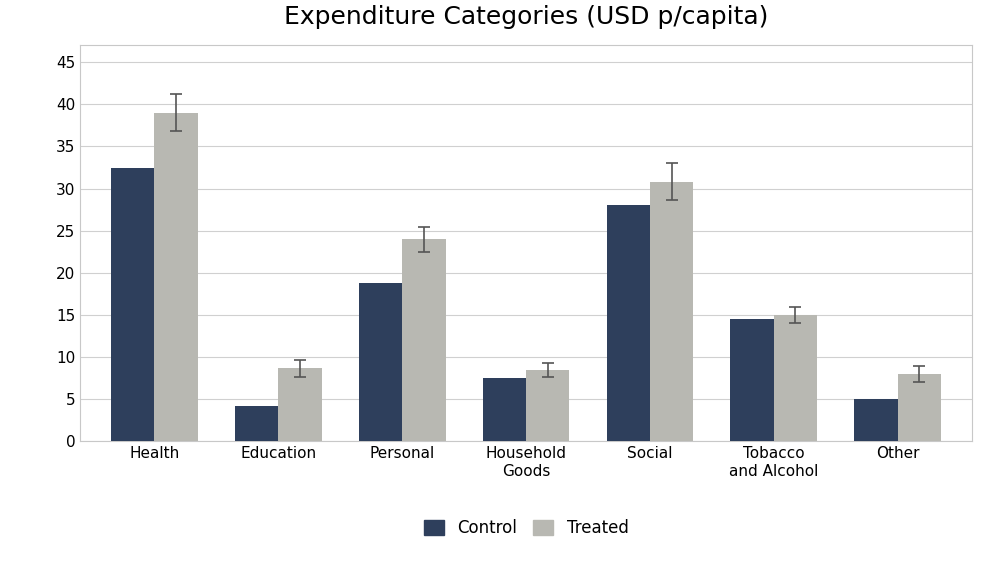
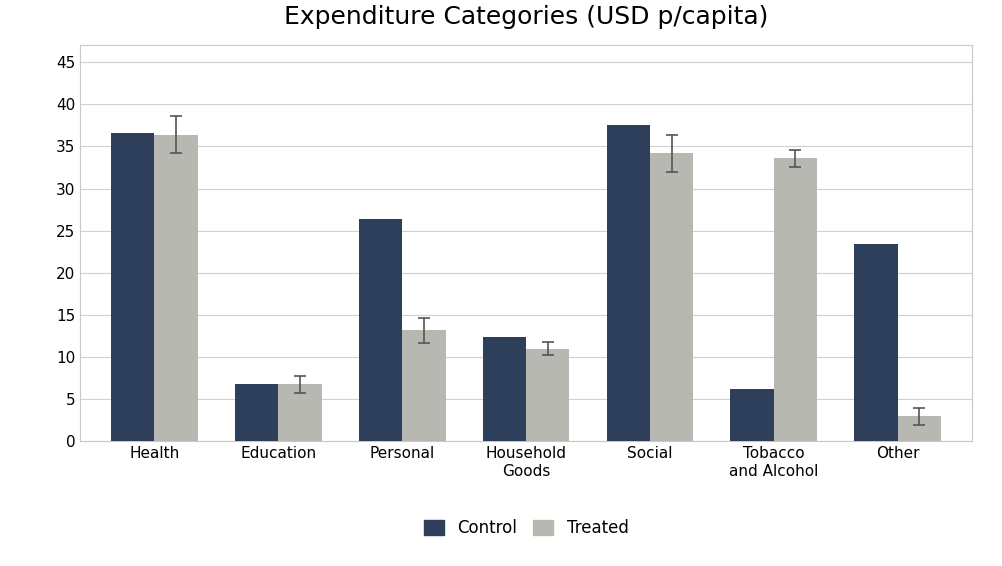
Control/Health: 32.5 -> 36.6
Treated/Health: 39.0 -> 36.4
Control/Education: 4.2 -> 6.8
Treated/Education: 8.7 -> 6.8
Control/Personal: 18.8 -> 26.4
Treated/Personal: 24.0 -> 13.2
Control/Household Goods: 7.5 -> 12.4
Treated/Household Goods: 8.5 -> 11.0
Control/Social: 28.0 -> 37.6
Treated/Social: 30.8 -> 34.2
Control/Tobacco and Alcohol: 14.5 -> 6.2
Treated/Tobacco and Alcohol: 15.0 -> 33.6
Control/Other: 5.0 -> 23.4
Treated/Other: 8.0 -> 3.0
